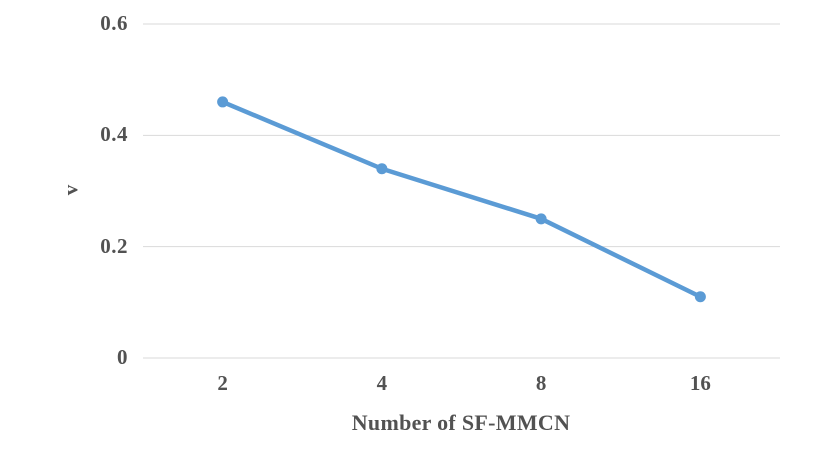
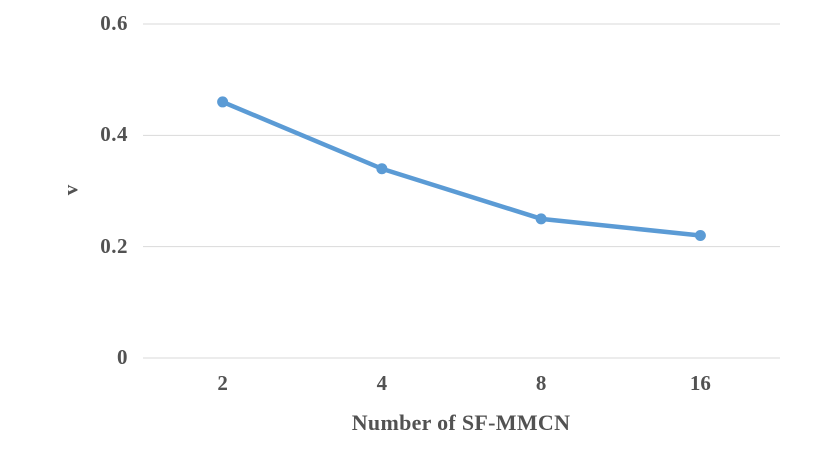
16: 0.11 -> 0.22
